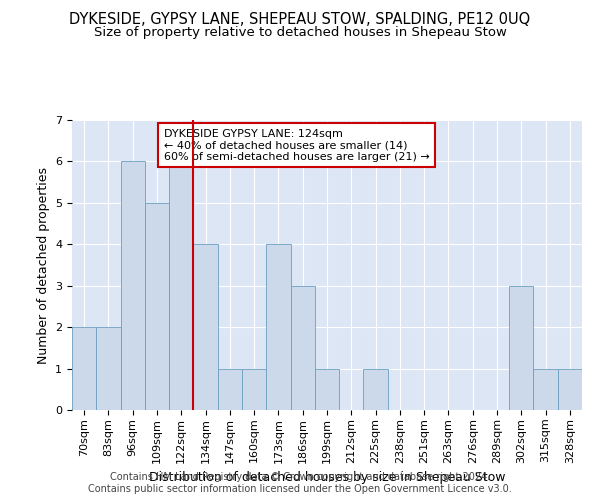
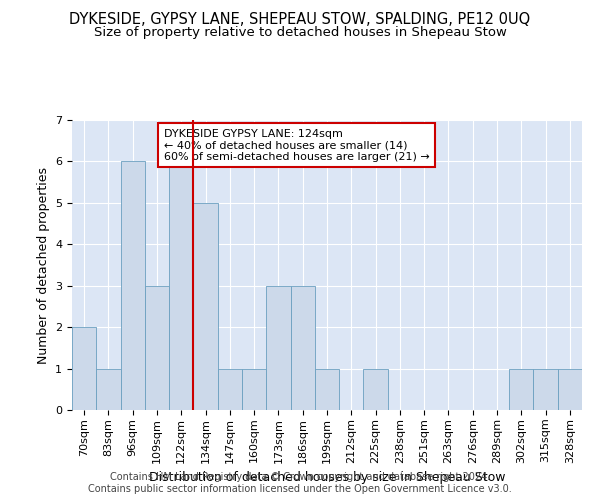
83sqm: 2 -> 1
109sqm: 5 -> 3
134sqm: 4 -> 5
173sqm: 4 -> 3
302sqm: 3 -> 1
